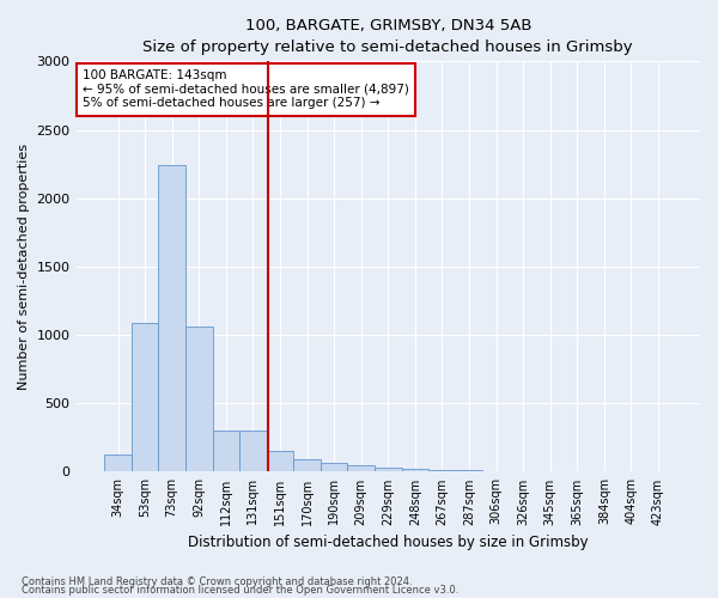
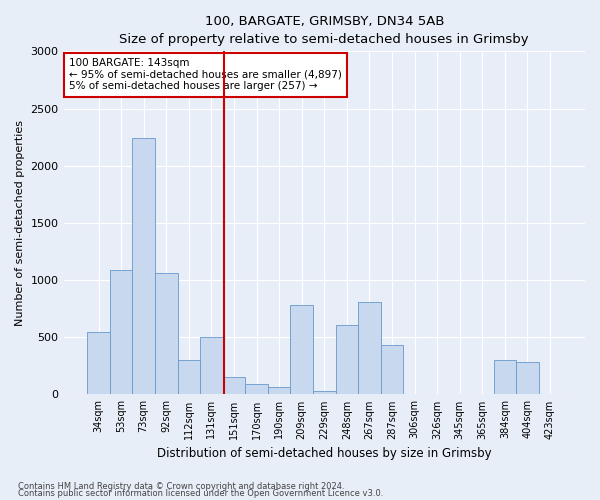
34sqm: 130 -> 550
131sqm: 300 -> 500
209sqm: 50 -> 780
248sqm: 20 -> 610
267sqm: 20 -> 810
287sqm: 10 -> 430
384sqm: 0 -> 300
404sqm: 0 -> 280
